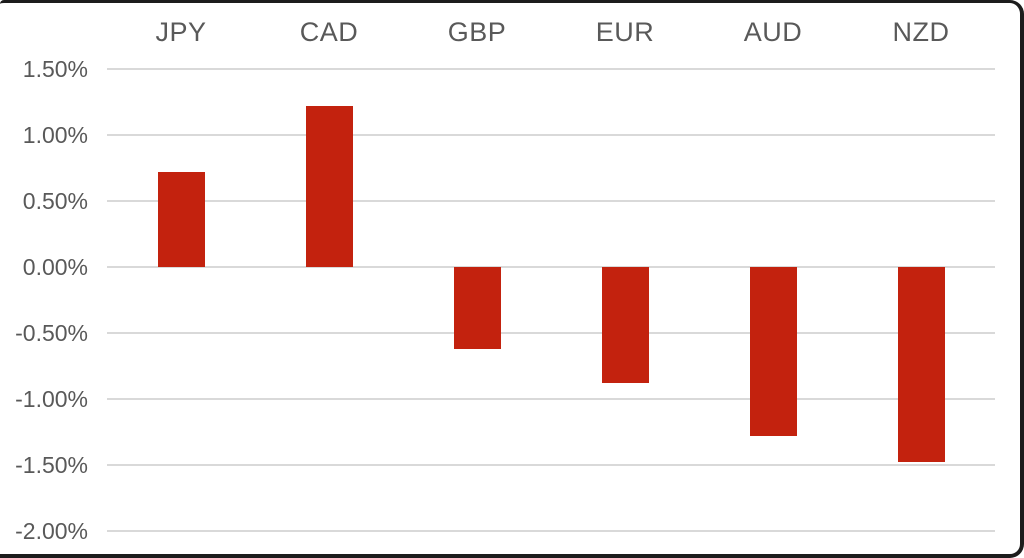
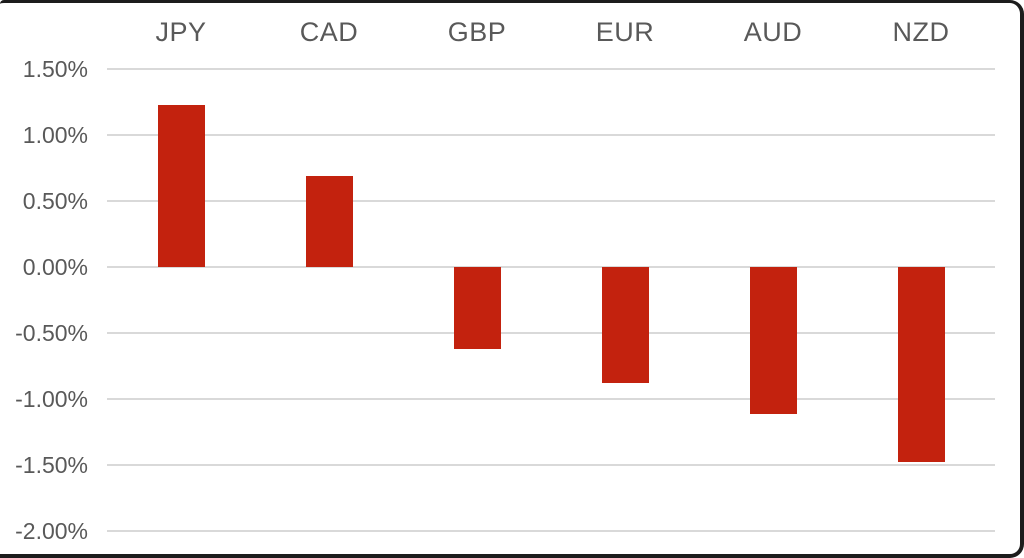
JPY: 0.72% -> 1.23%
CAD: 1.22% -> 0.69%
AUD: -1.28% -> -1.11%
